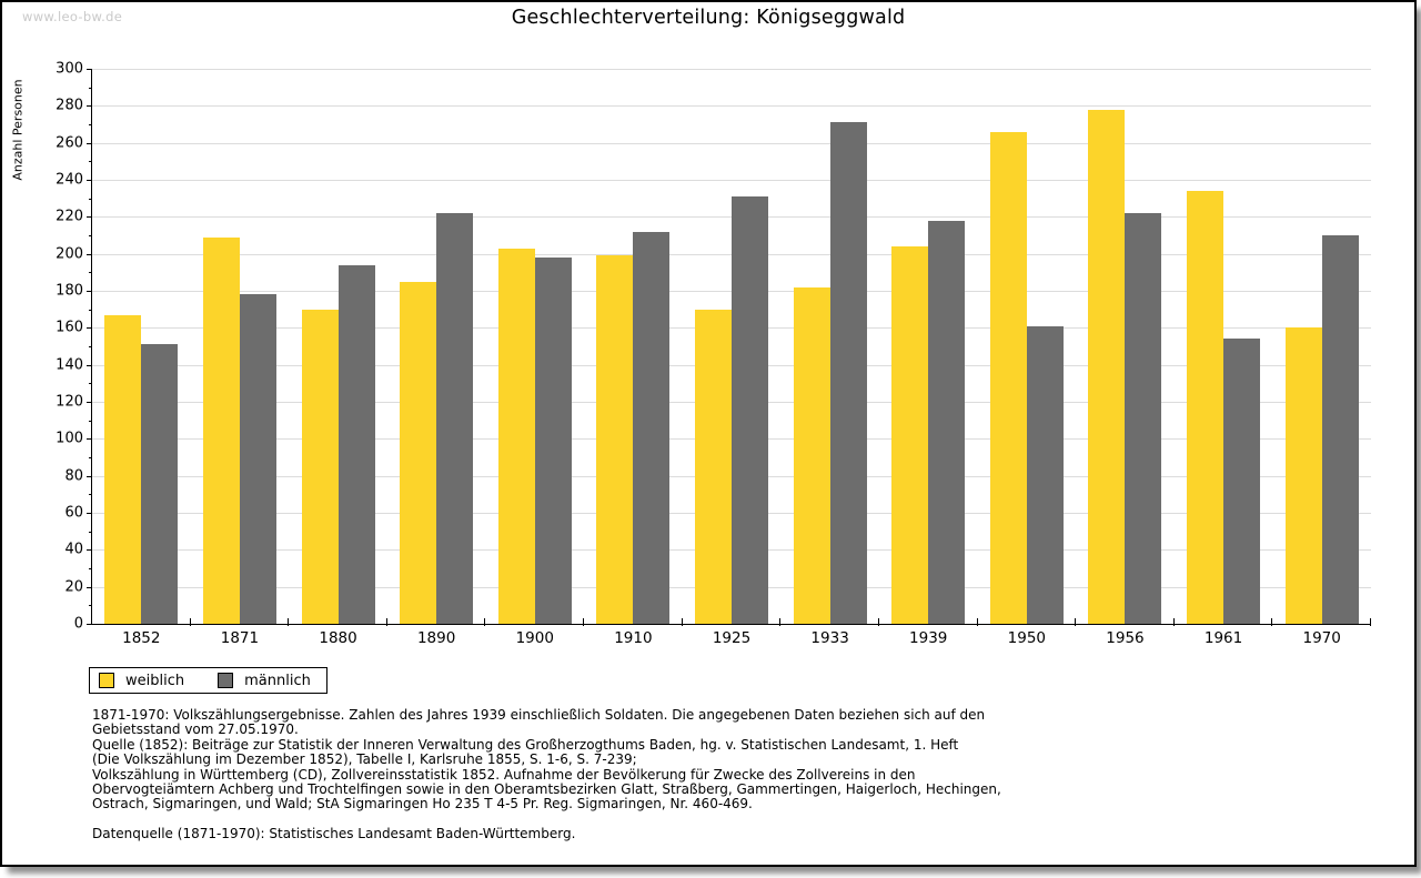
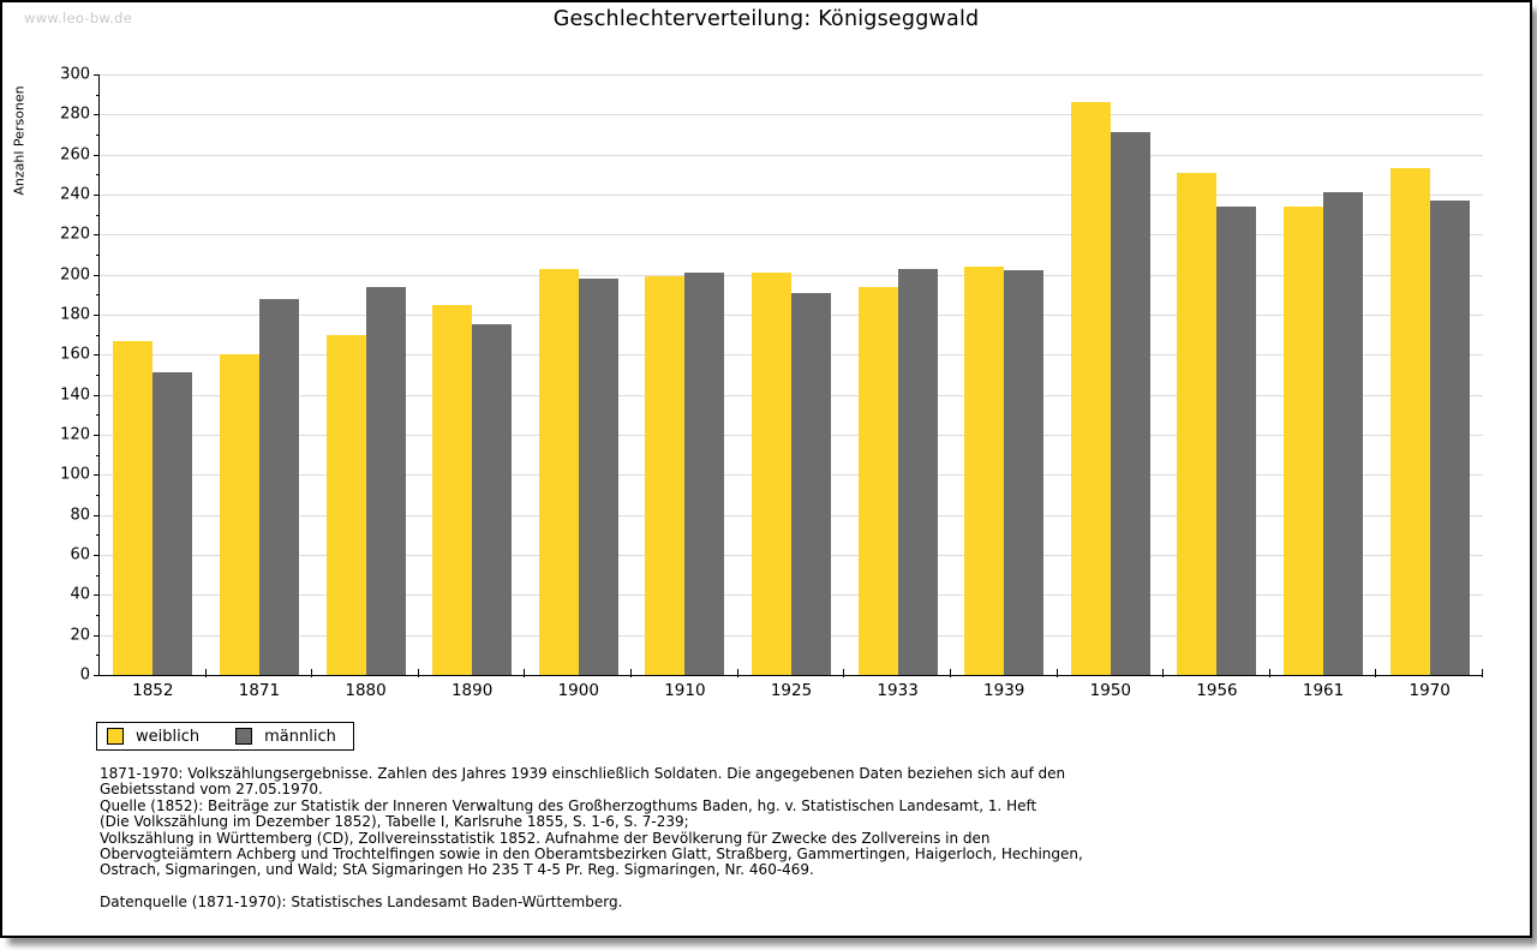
weiblich/1871: 209 -> 160
männlich/1871: 178 -> 188
männlich/1890: 222 -> 175
männlich/1910: 212 -> 201
weiblich/1925: 170 -> 201
männlich/1925: 231 -> 191
weiblich/1933: 182 -> 194
männlich/1933: 271 -> 203
männlich/1939: 218 -> 202
weiblich/1950: 266 -> 286
männlich/1950: 161 -> 271
weiblich/1956: 278 -> 251
männlich/1956: 222 -> 234
männlich/1961: 154 -> 241
weiblich/1970: 160 -> 253
männlich/1970: 210 -> 237
